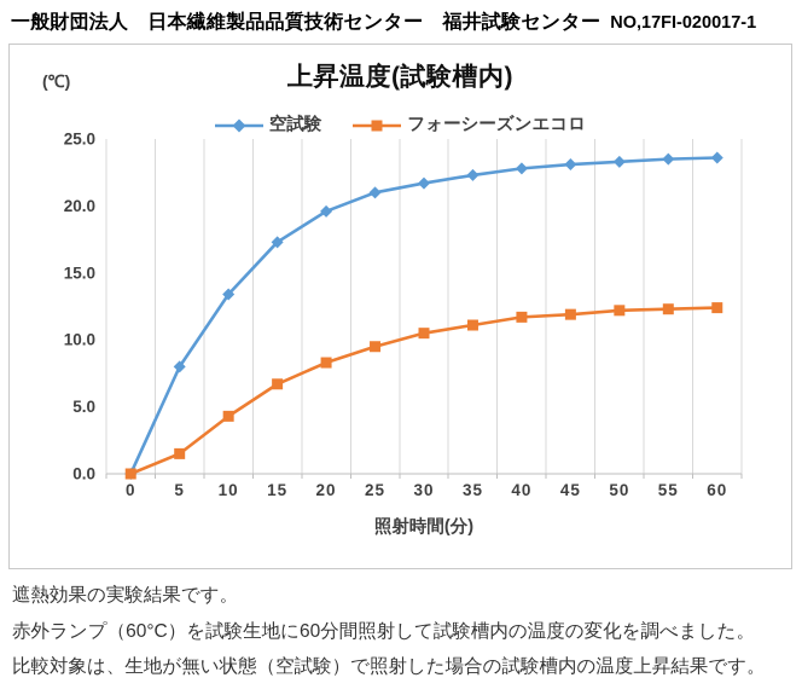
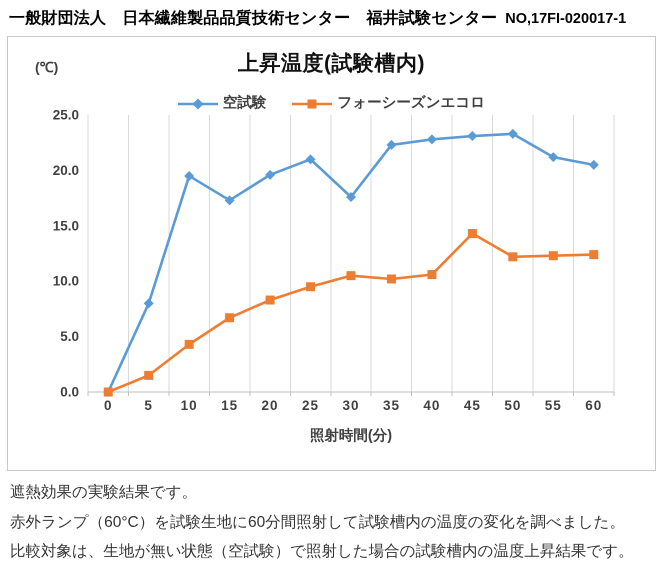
空試験/10: 13.4 -> 19.5
空試験/30: 21.7 -> 17.6
フォーシーズンエコロ/35: 11.1 -> 10.2
フォーシーズンエコロ/40: 11.7 -> 10.6
フォーシーズンエコロ/45: 11.9 -> 14.3
空試験/55: 23.5 -> 21.2
空試験/60: 23.6 -> 20.5
